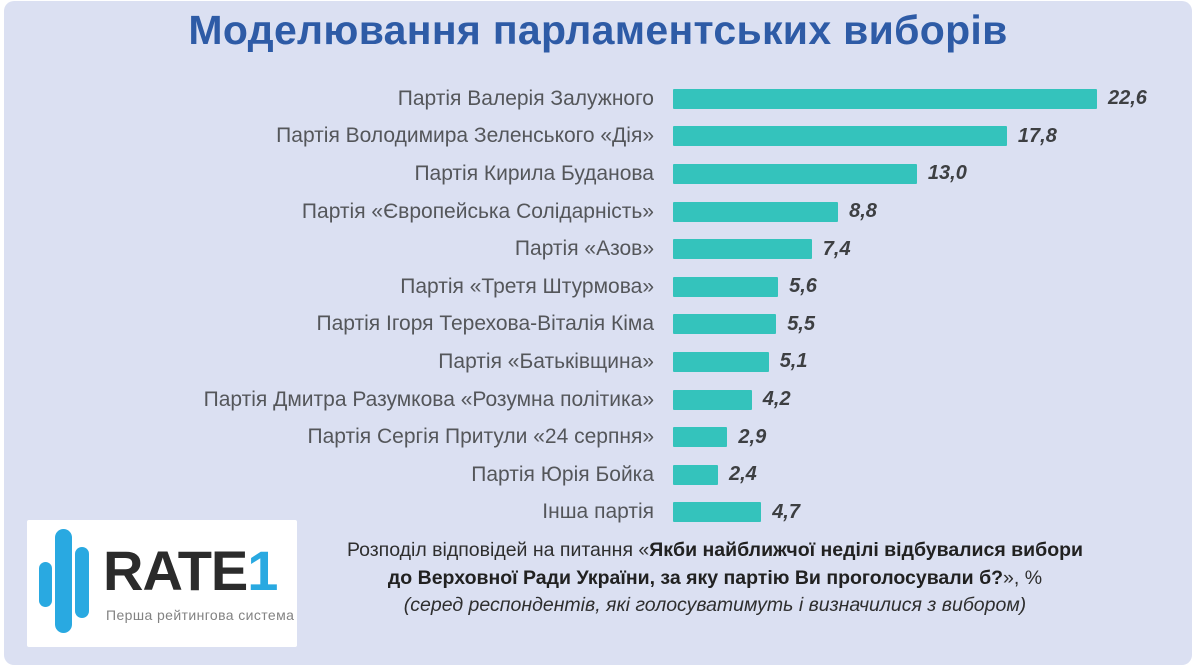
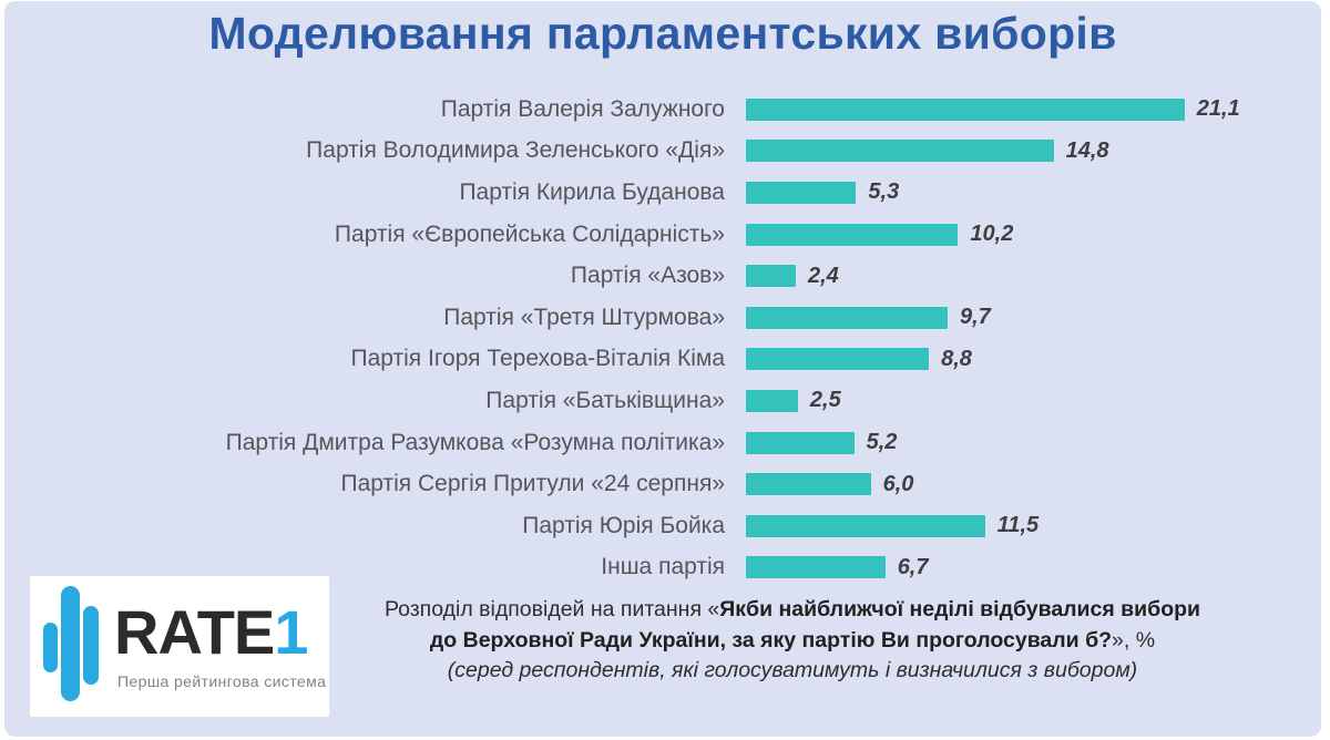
Партія Валерія Залужного: 22,6 -> 21,1
Партія Володимира Зеленського «Дія»: 17,8 -> 14,8
Партія Кирила Буданова: 13,0 -> 5,3
Партія «Європейська Солідарність»: 8,8 -> 10,2
Партія «Азов»: 7,4 -> 2,4
Партія «Третя Штурмова»: 5,6 -> 9,7
Партія Ігоря Терехова-Віталія Кіма: 5,5 -> 8,8
Партія «Батьківщина»: 5,1 -> 2,5
Партія Дмитра Разумкова «Розумна політика»: 4,2 -> 5,2
Партія Сергія Притули «24 серпня»: 2,9 -> 6,0
Партія Юрія Бойка: 2,4 -> 11,5
Інша партія: 4,7 -> 6,7
